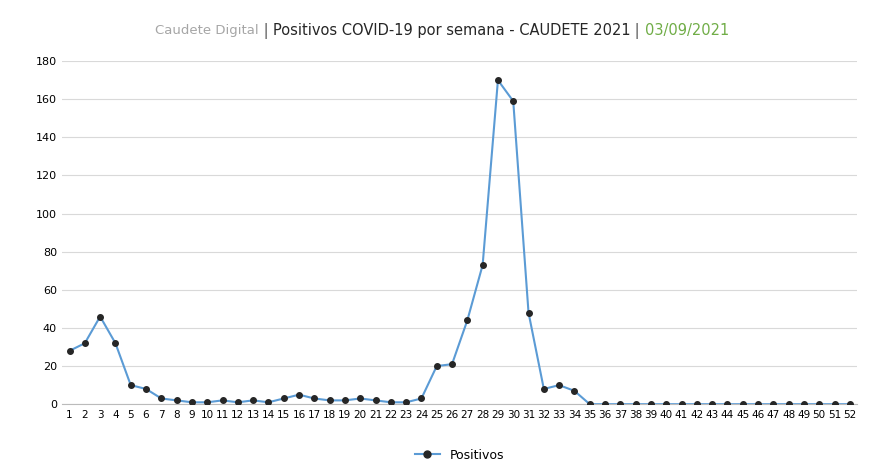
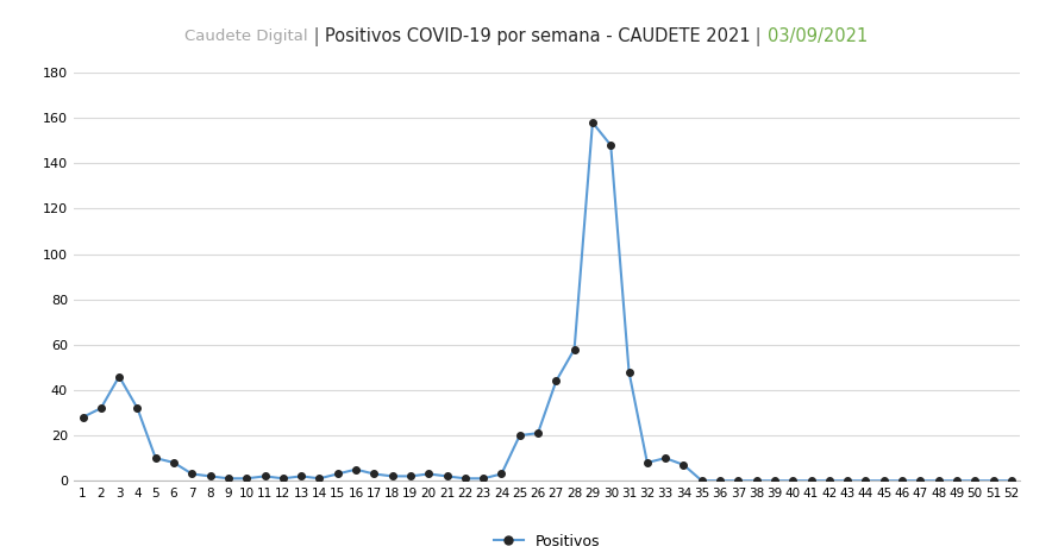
28: 73 -> 58
29: 170 -> 158
30: 159 -> 148
